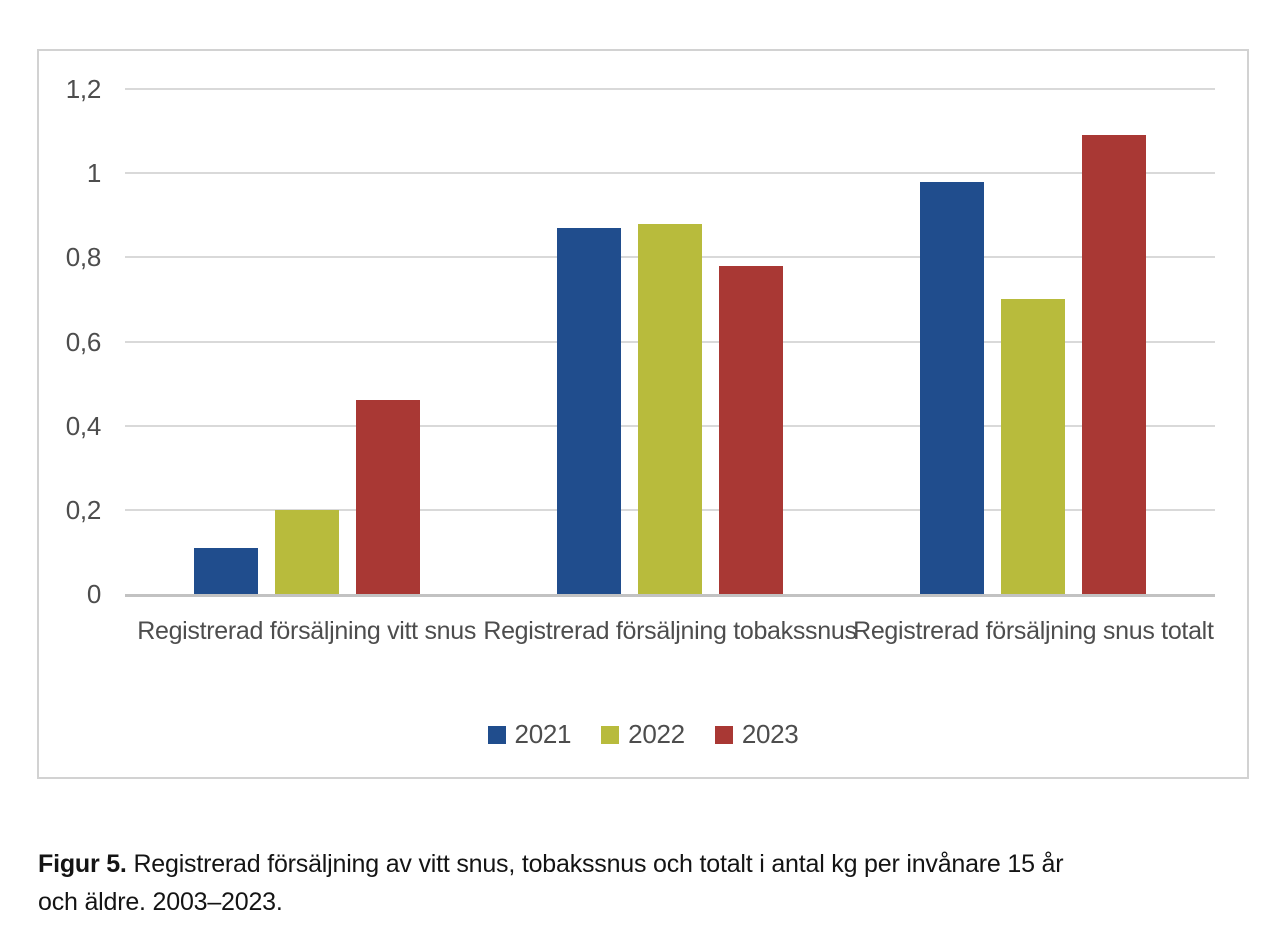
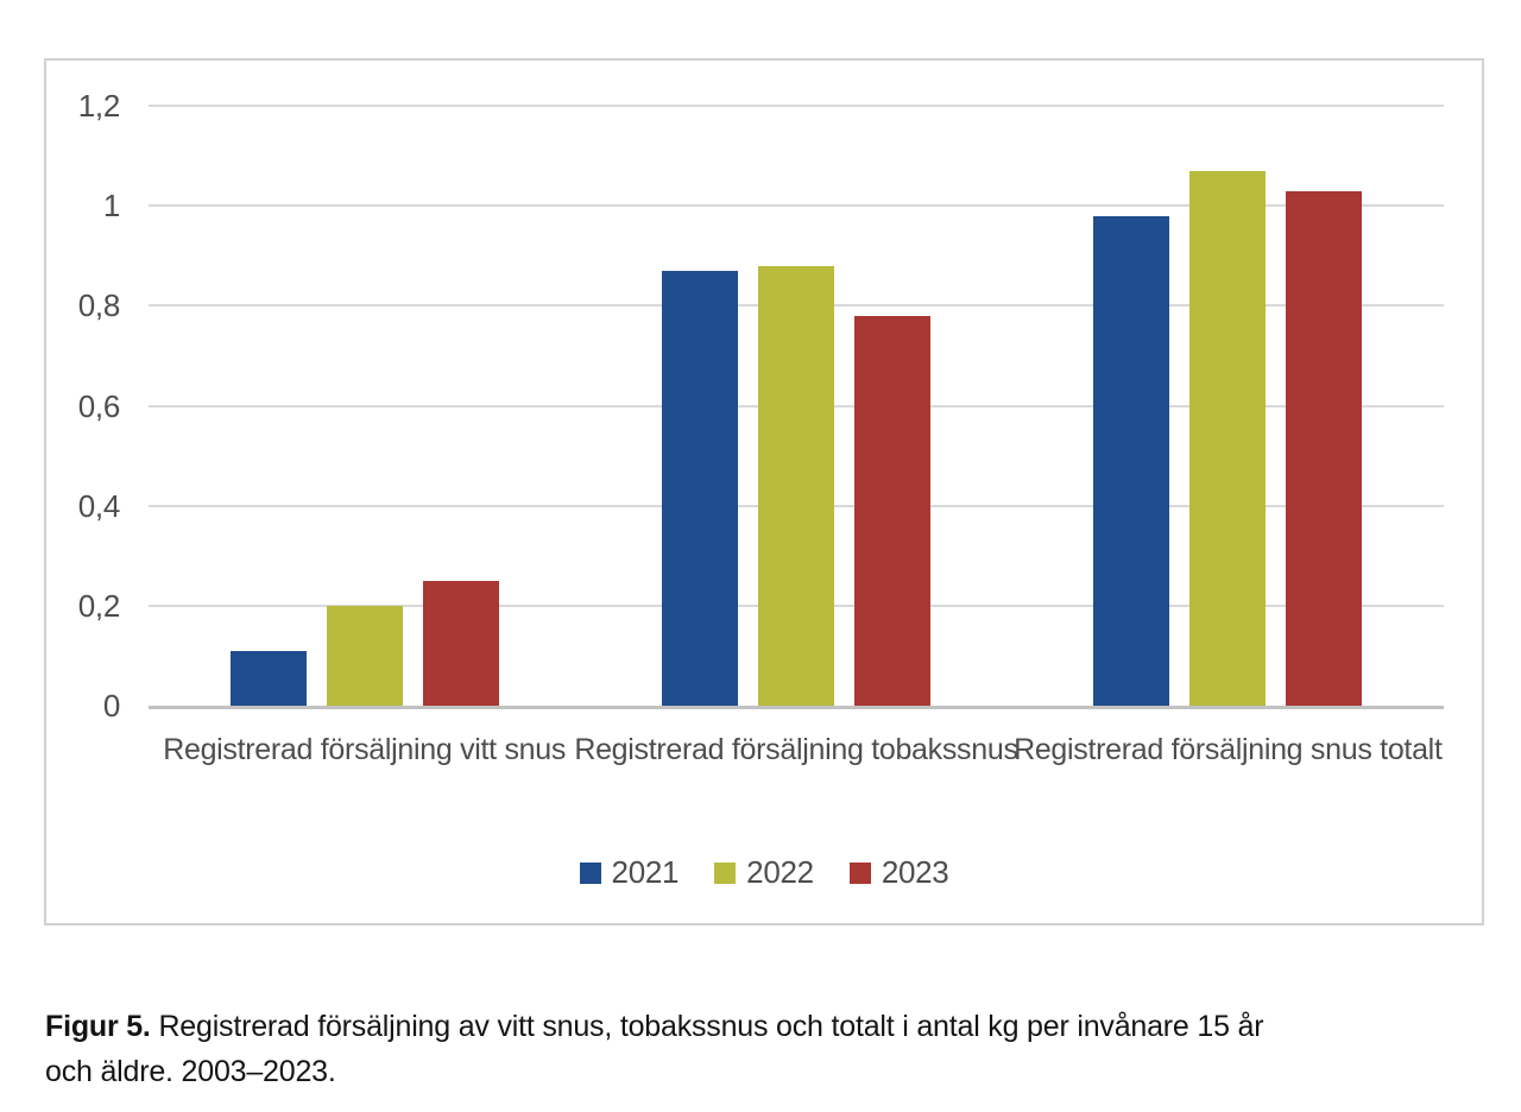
2023/Registrerad försäljning vitt snus: 0,46 -> 0,25
2022/Registrerad försäljning snus totalt: 0,70 -> 1,07
2023/Registrerad försäljning snus totalt: 1,09 -> 1,03
